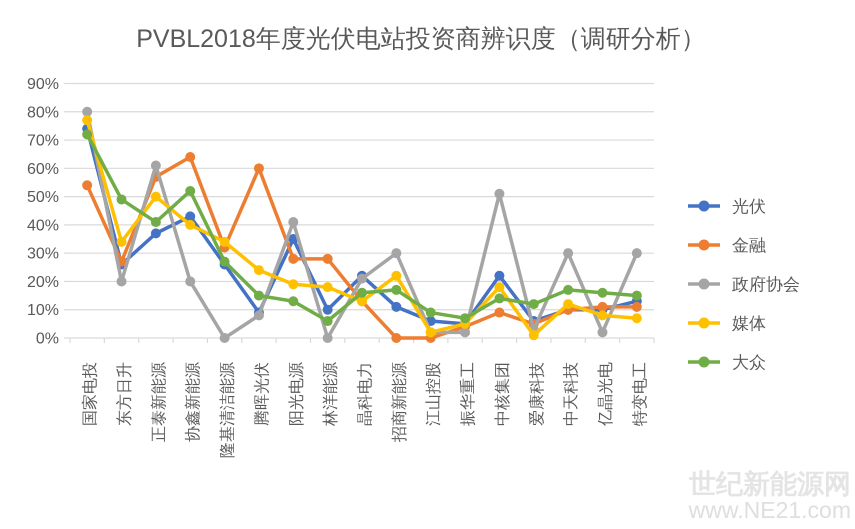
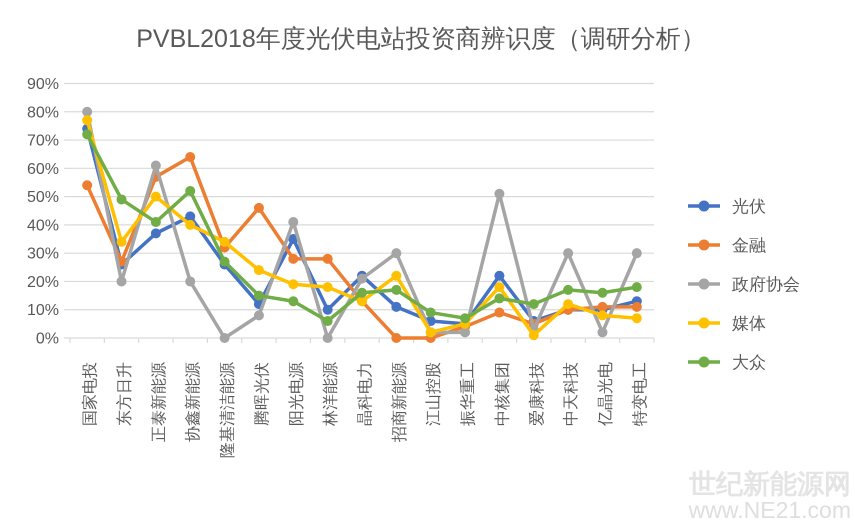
光伏/腾晖光伏: 9% -> 12%
金融/腾晖光伏: 60% -> 46%
大众/特变电工: 15% -> 18%
